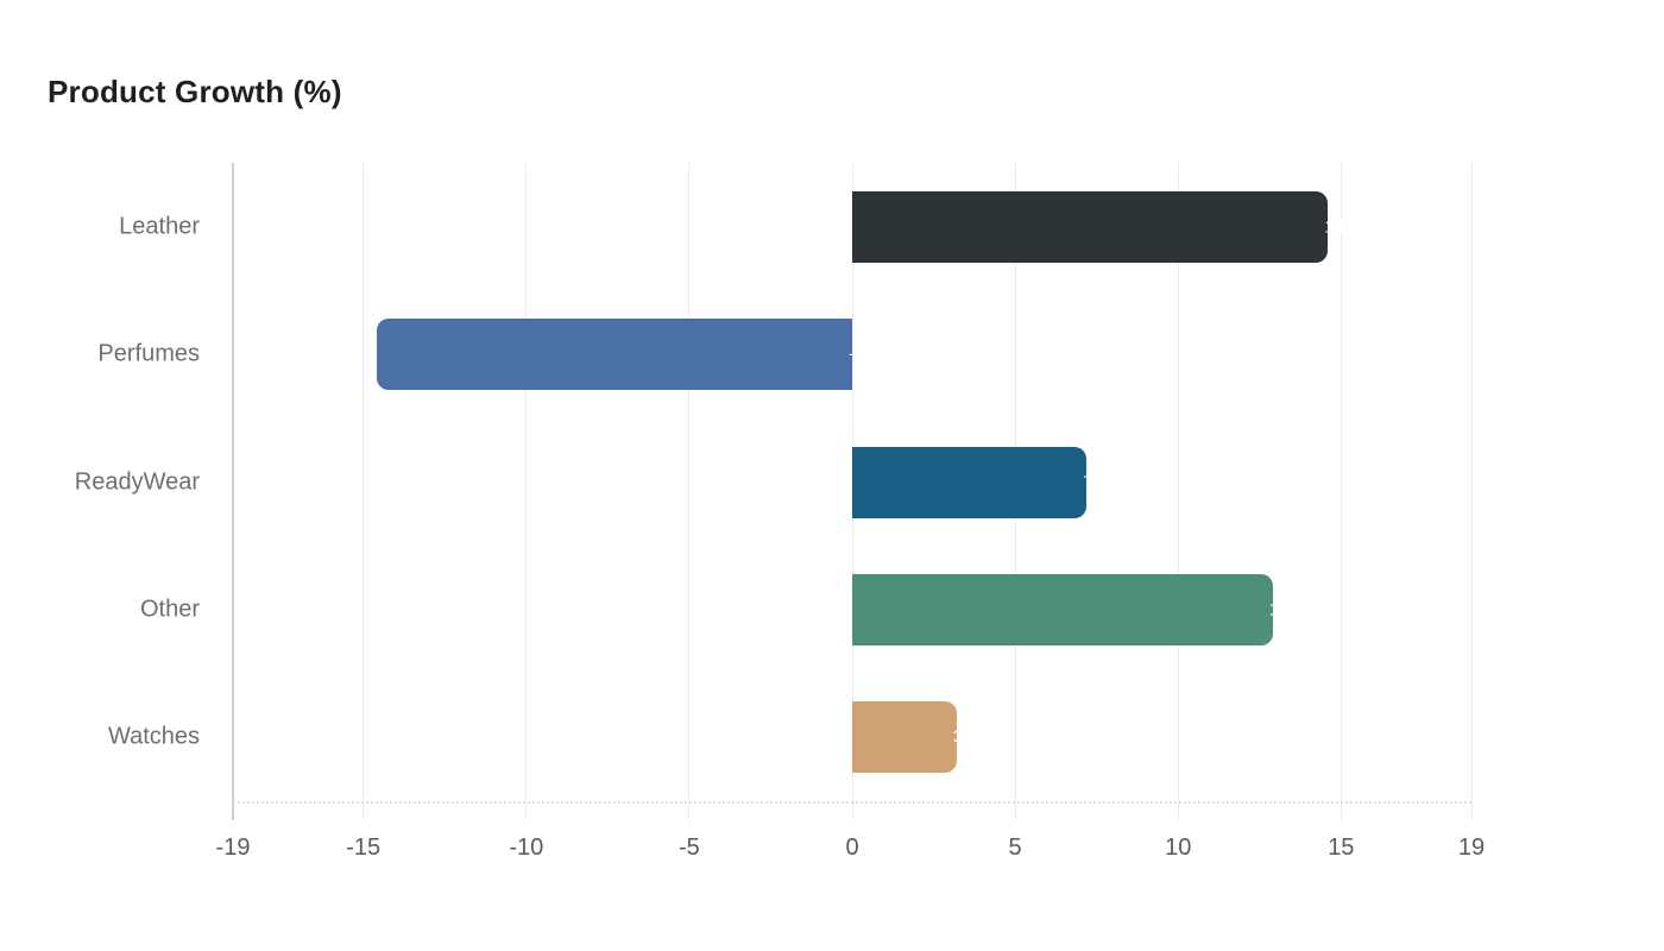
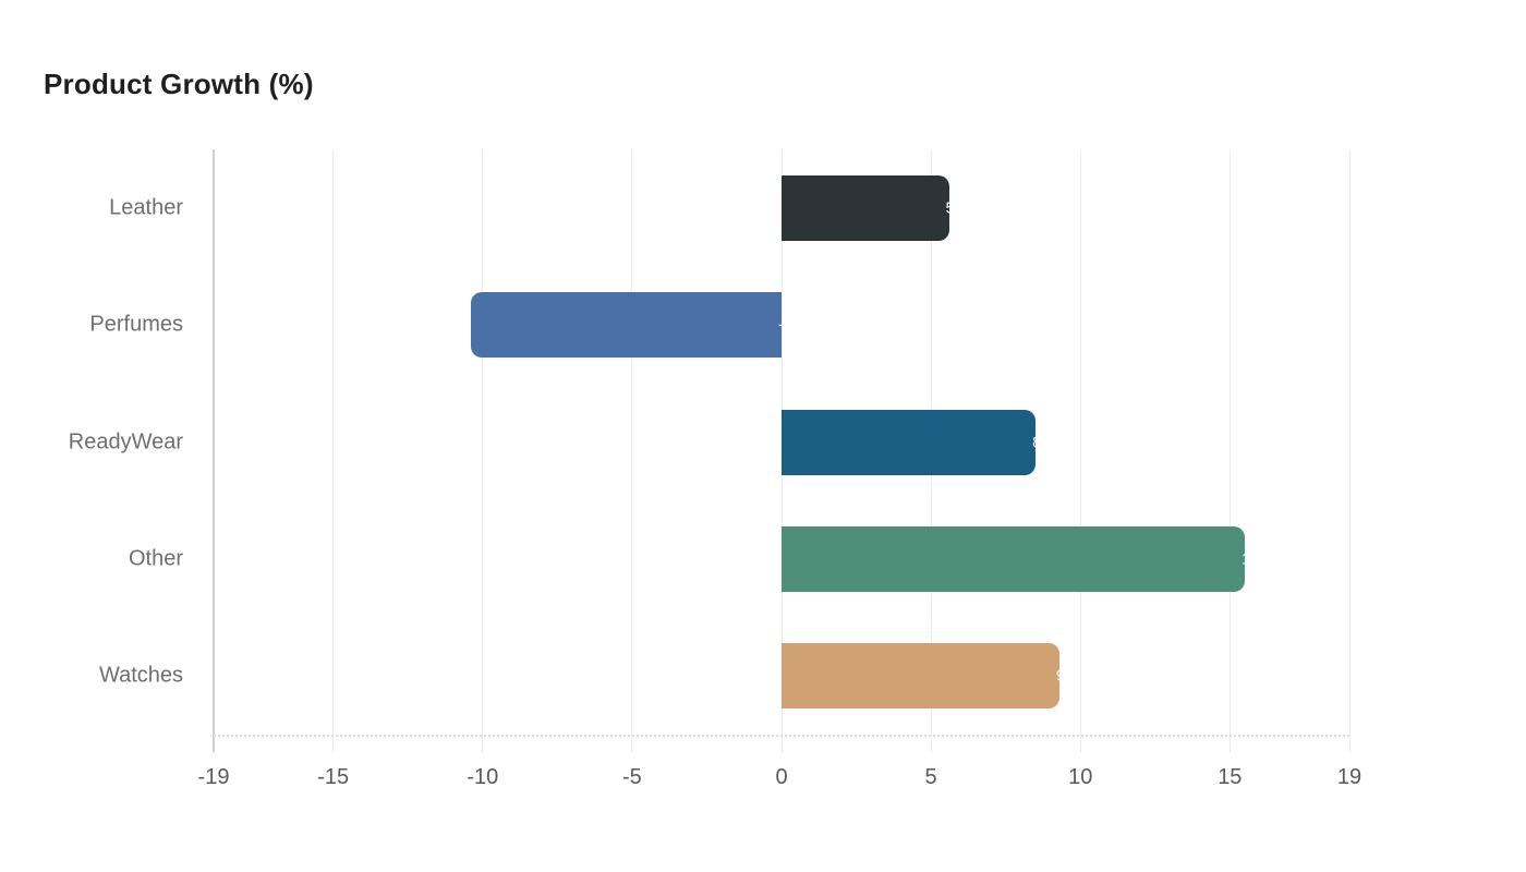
Leather: 14.6 -> 5.6
Perfumes: -14.6 -> -10.4
ReadyWear: 7.2 -> 8.5
Other: 12.9 -> 15.5
Watches: 3.2 -> 9.3
